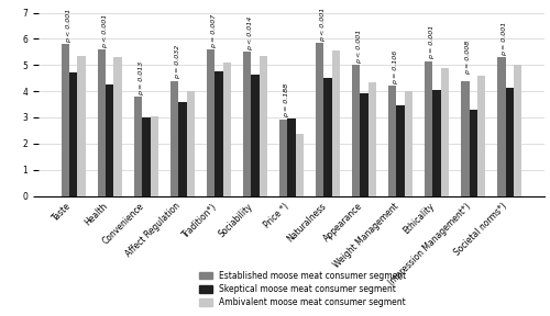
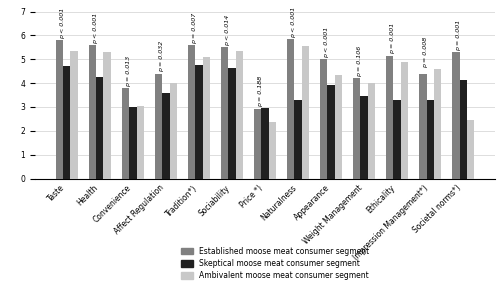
Skeptical moose meat consumer segment/Naturalness: 4.50 -> 3.30
Skeptical moose meat consumer segment/Ethicality: 4.05 -> 3.30
Ambivalent moose meat consumer segment/Societal norms*): 5.00 -> 2.45
